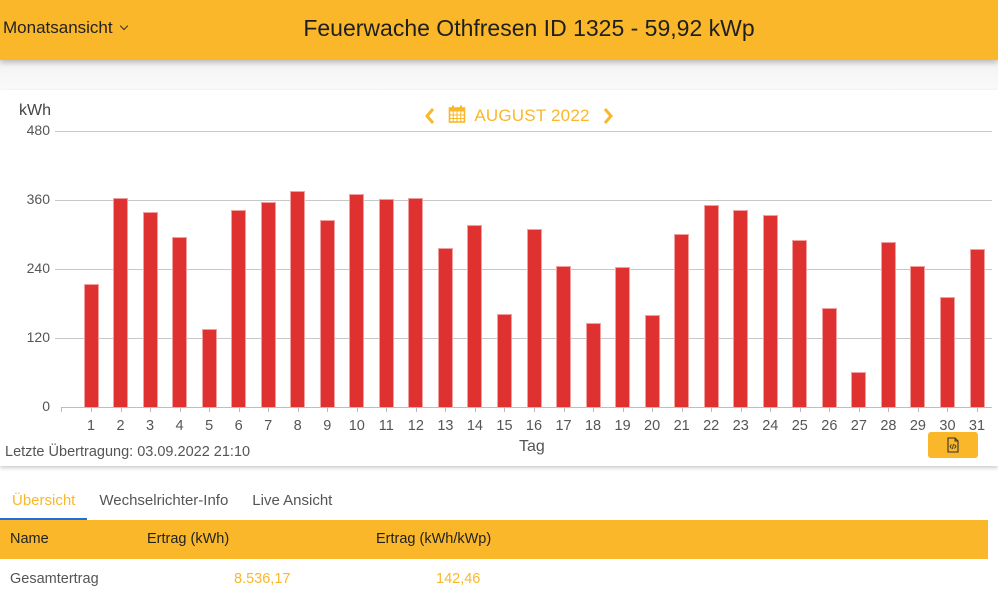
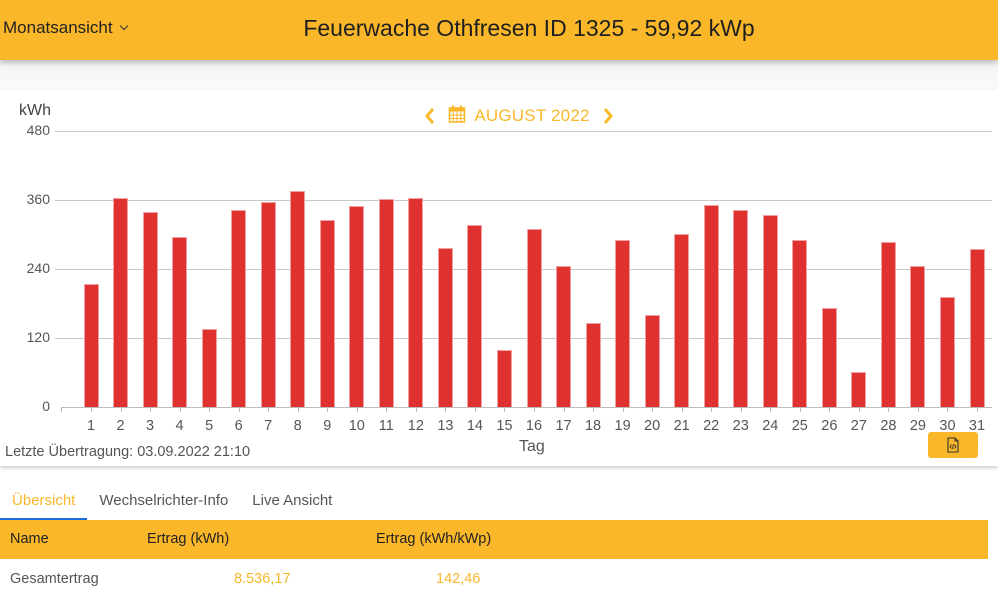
10: 370 -> 350
15: 160 -> 100
19: 240 -> 290
